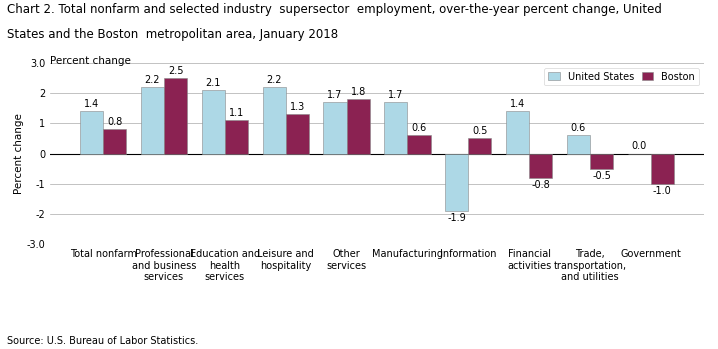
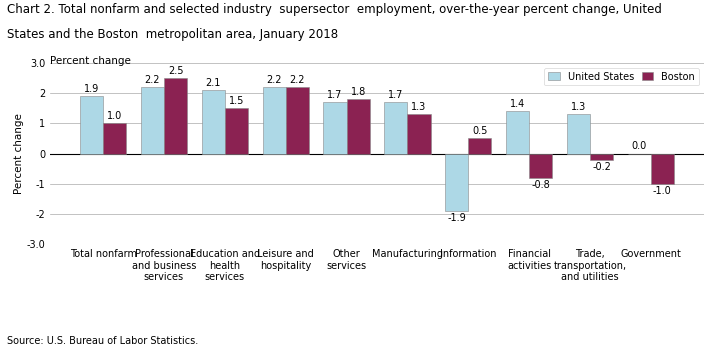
United States/Total nonfarm: 1.4 -> 1.9
Boston/Total nonfarm: 0.8 -> 1.0
Boston/Education and health services: 1.1 -> 1.5
Boston/Leisure and hospitality: 1.3 -> 2.2
Boston/Manufacturing: 0.6 -> 1.3
United States/Trade, transportation, and utilities: 0.6 -> 1.3
Boston/Trade, transportation, and utilities: -0.5 -> -0.2
